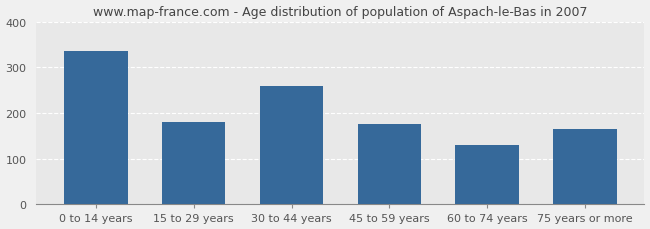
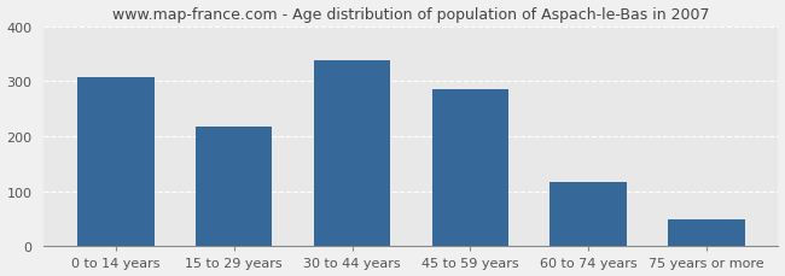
0 to 14 years: 335 -> 308
15 to 29 years: 180 -> 217
30 to 44 years: 260 -> 338
45 to 59 years: 175 -> 285
60 to 74 years: 130 -> 116
75 years or more: 165 -> 48
